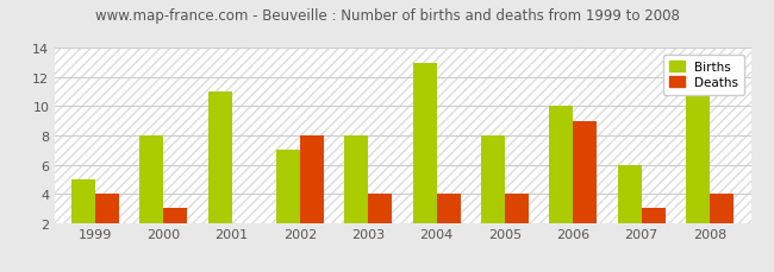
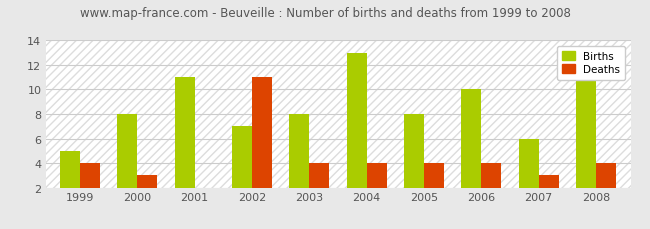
Deaths/2002: 8 -> 11
Deaths/2006: 9 -> 4
